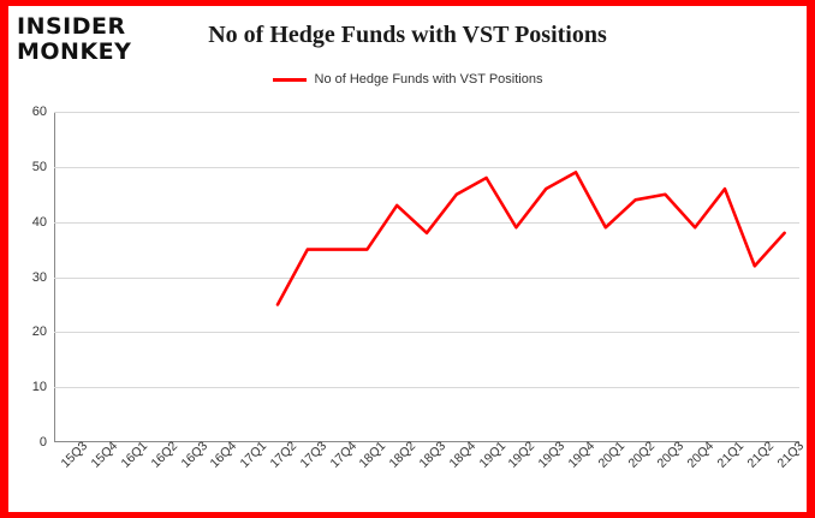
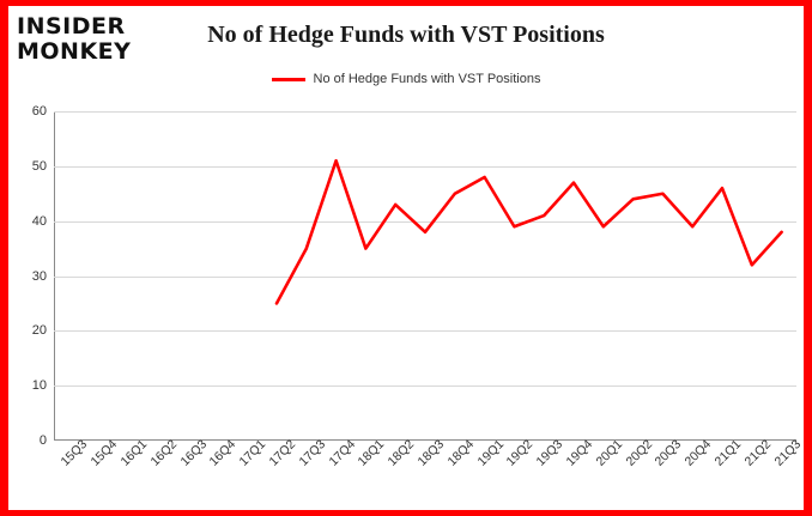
17Q4: 35 -> 51
19Q3: 46 -> 41
19Q4: 49 -> 47
